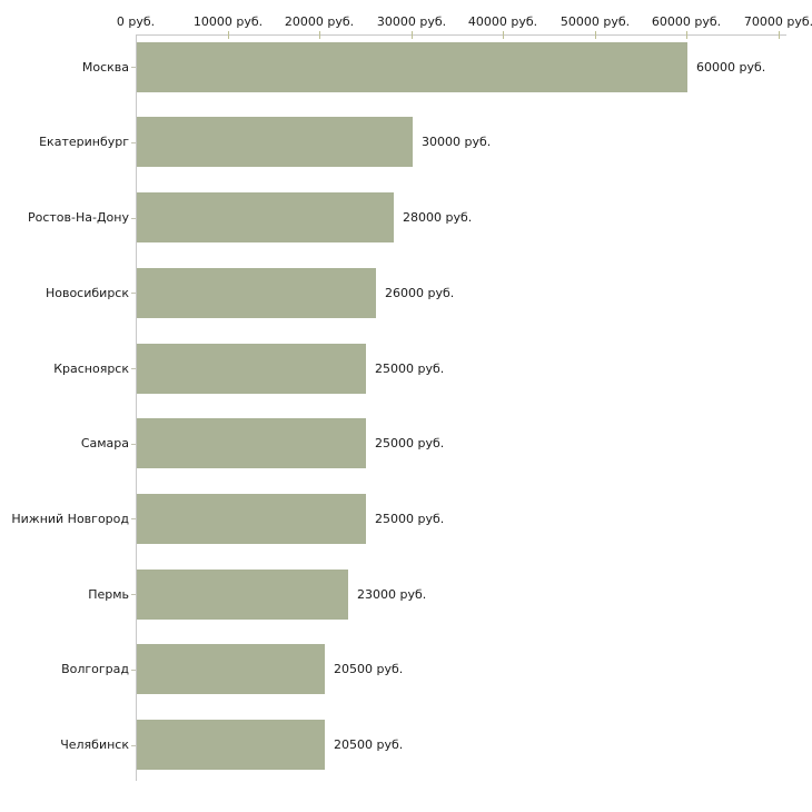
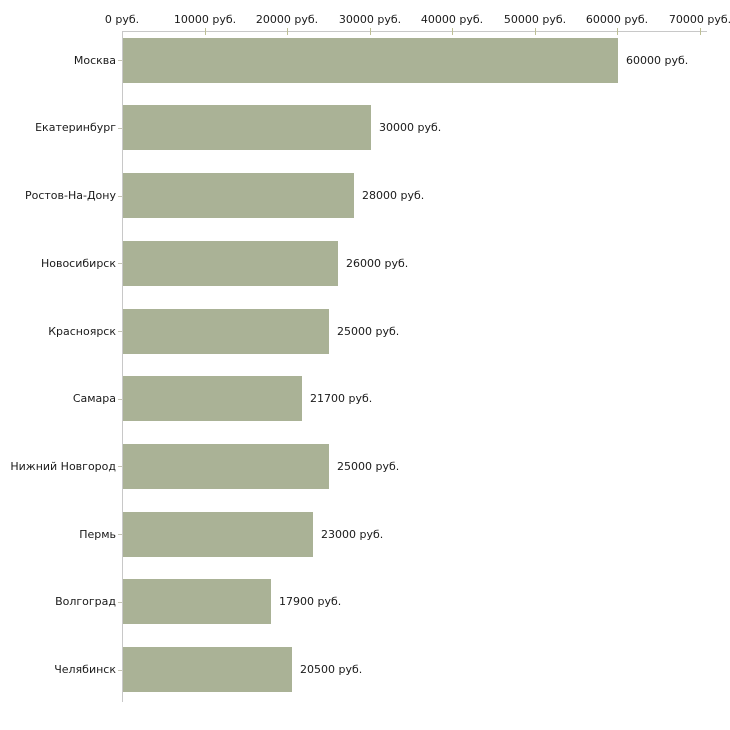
Самара: 25000 -> 21700
Волгоград: 20500 -> 17900
